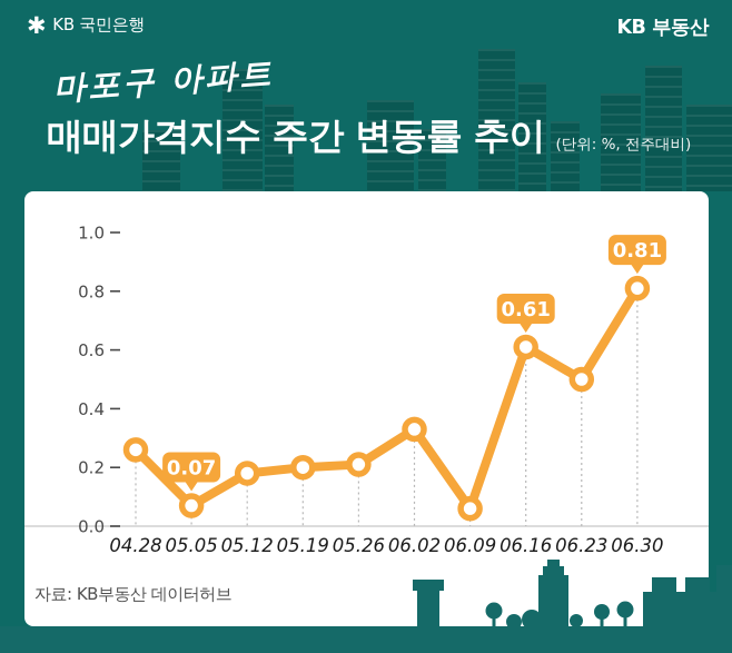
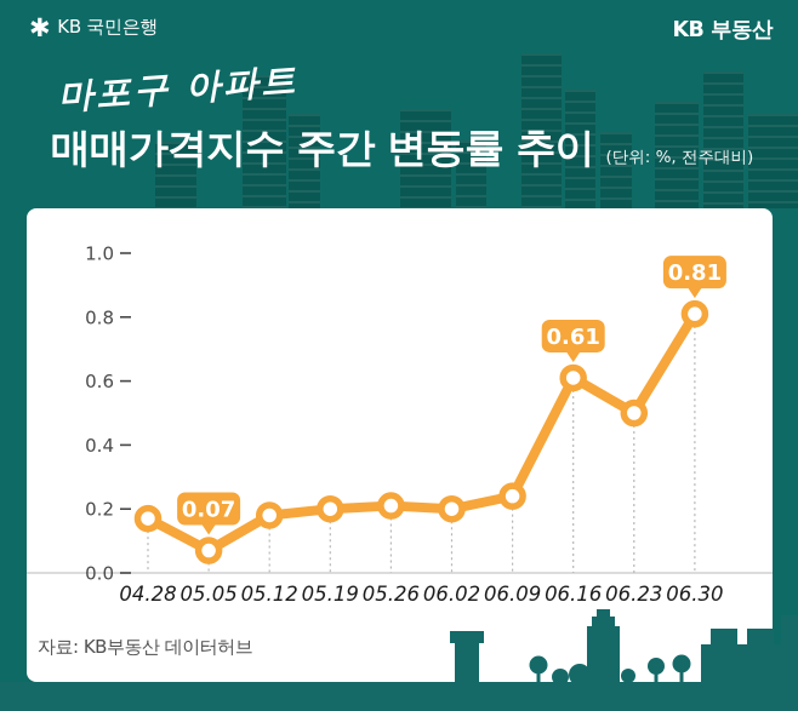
04.28: 0.26 -> 0.17
06.02: 0.33 -> 0.20
06.09: 0.06 -> 0.24
